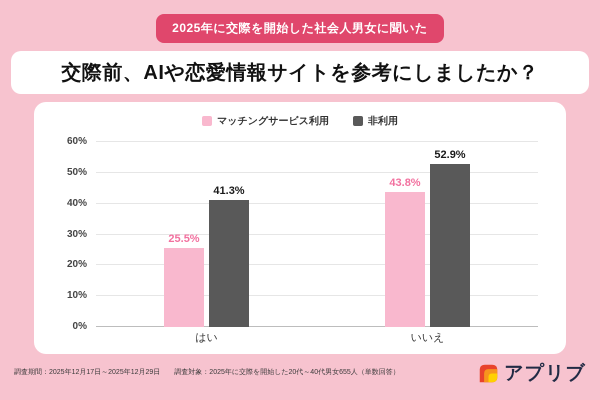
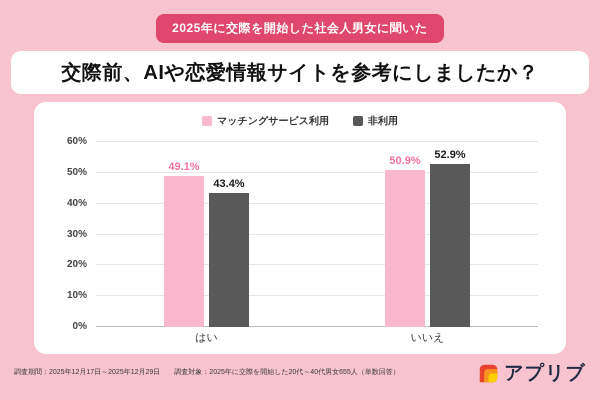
マッチングサービス利用/はい: 25.5% -> 49.1%
非利用/はい: 41.3% -> 43.4%
マッチングサービス利用/いいえ: 43.8% -> 50.9%
